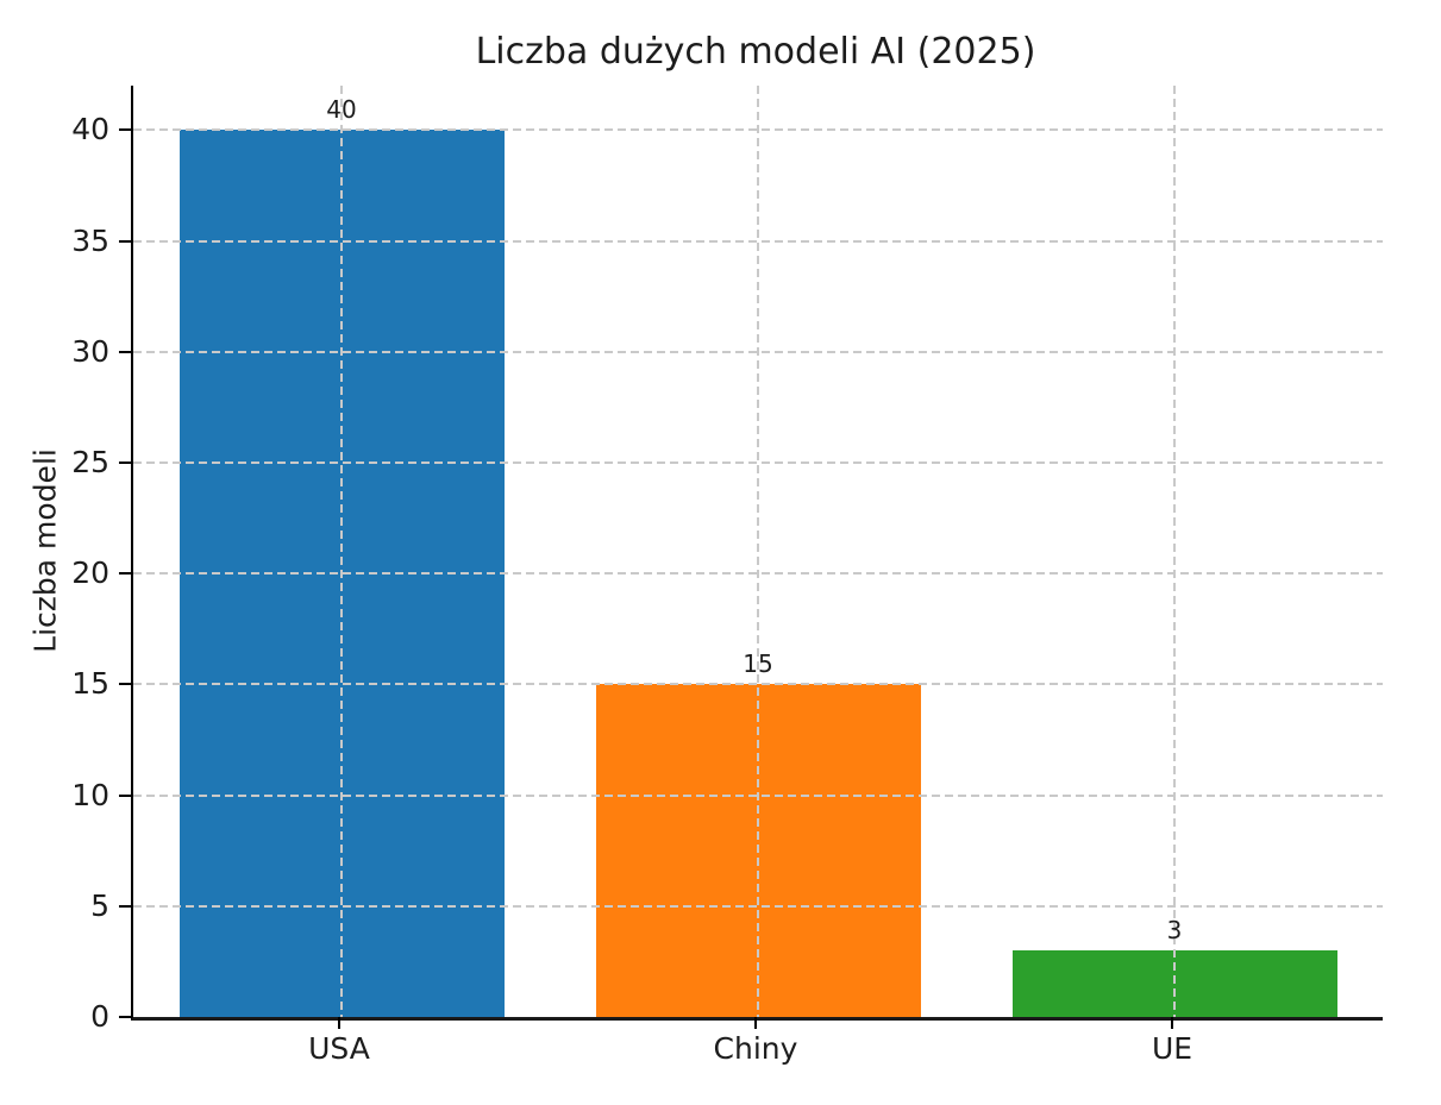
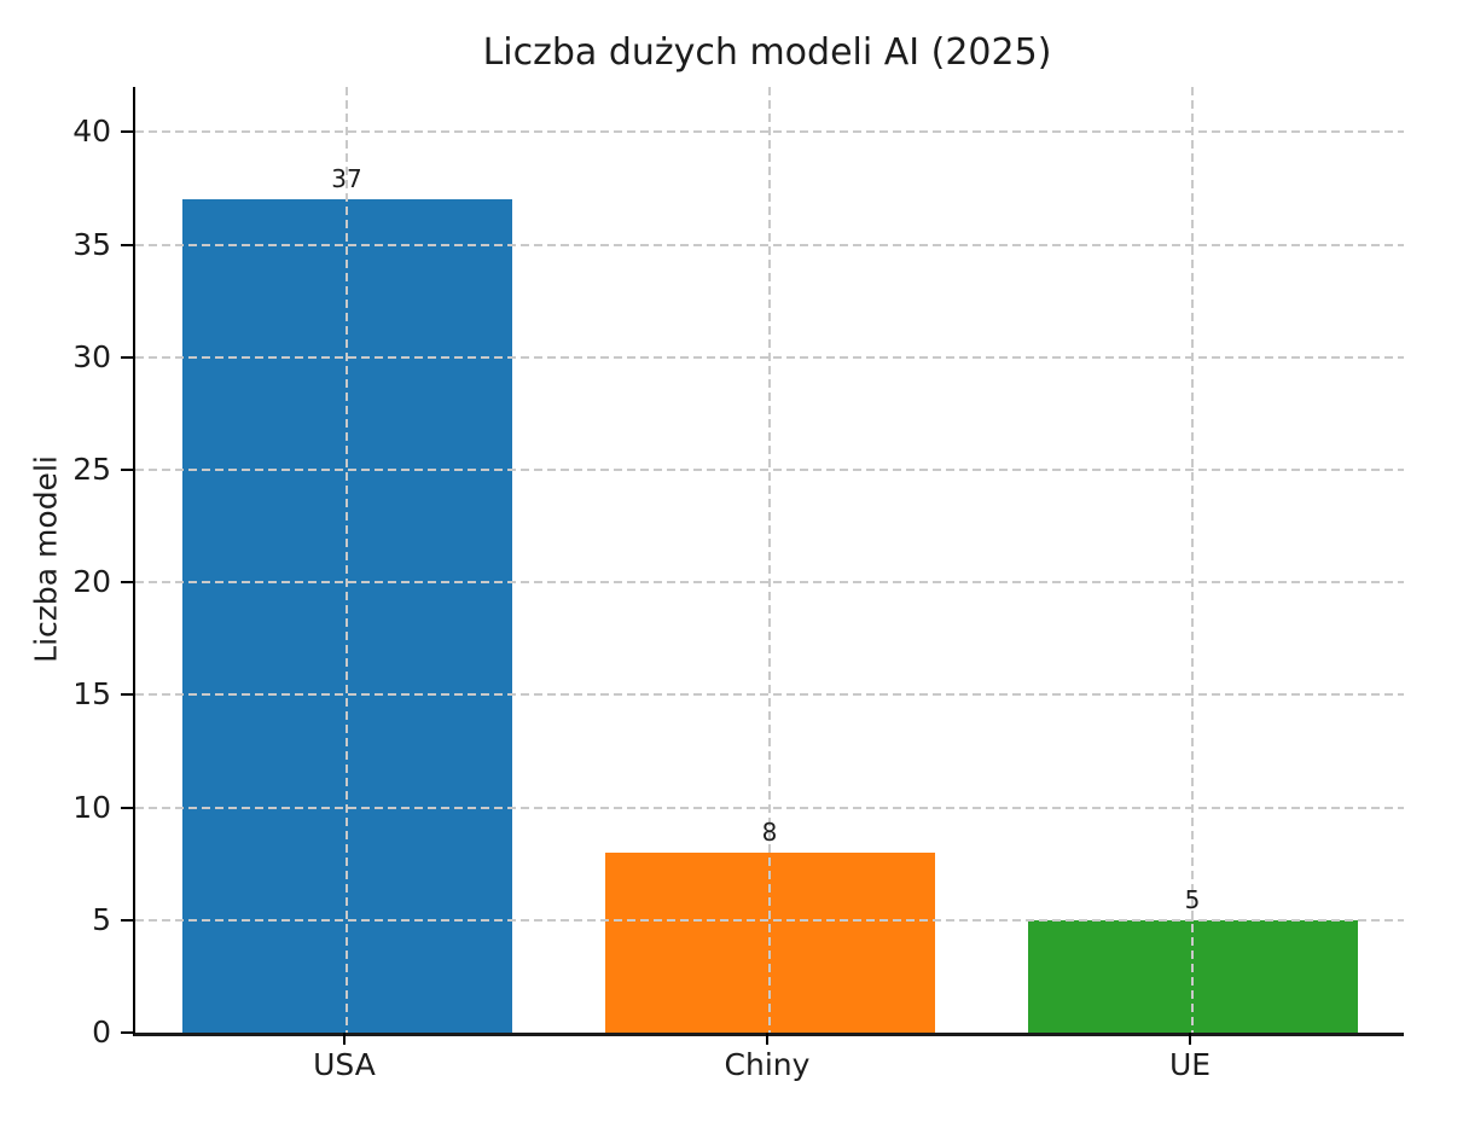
USA: 40 -> 37
Chiny: 15 -> 8
UE: 3 -> 5
